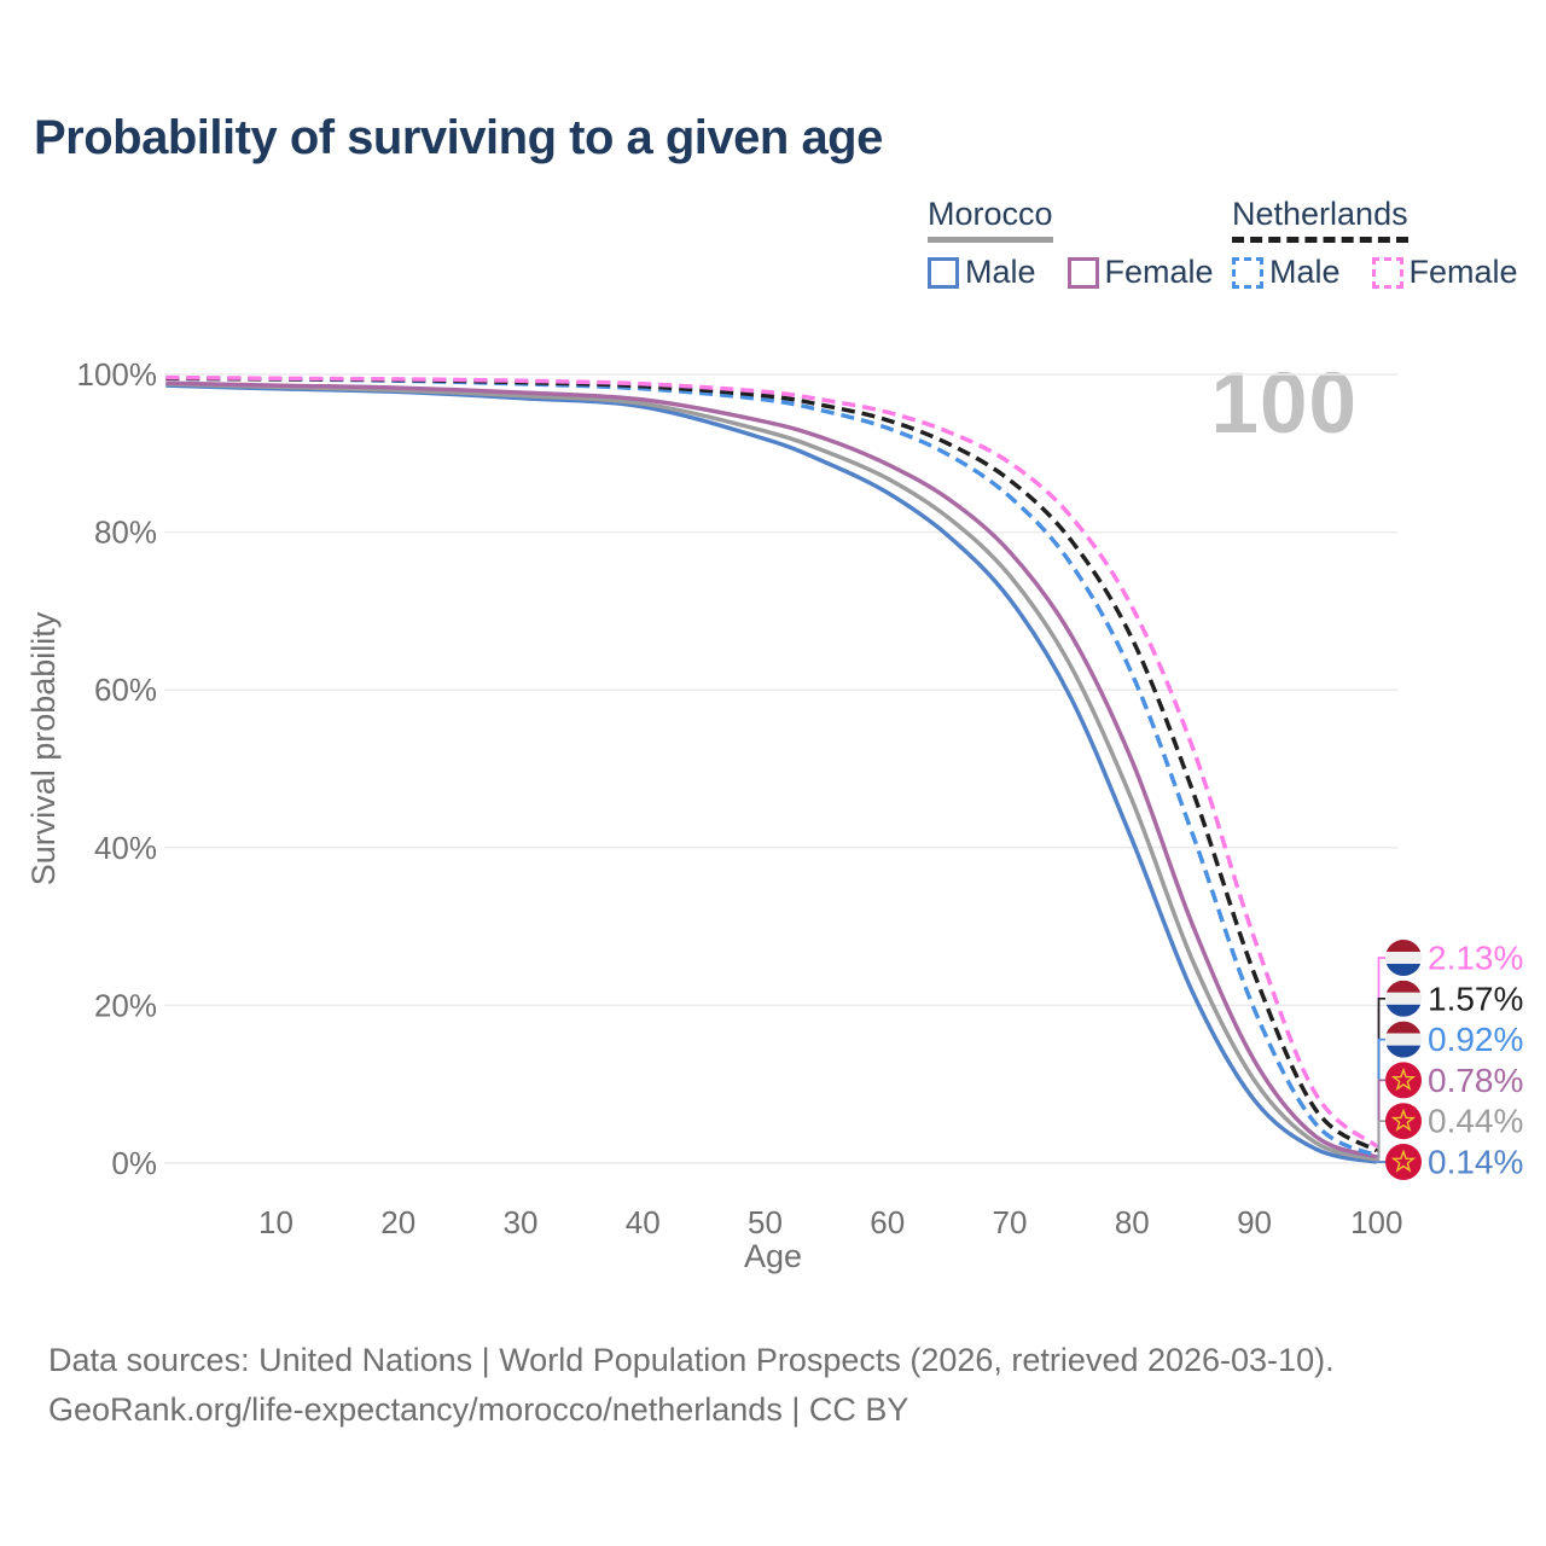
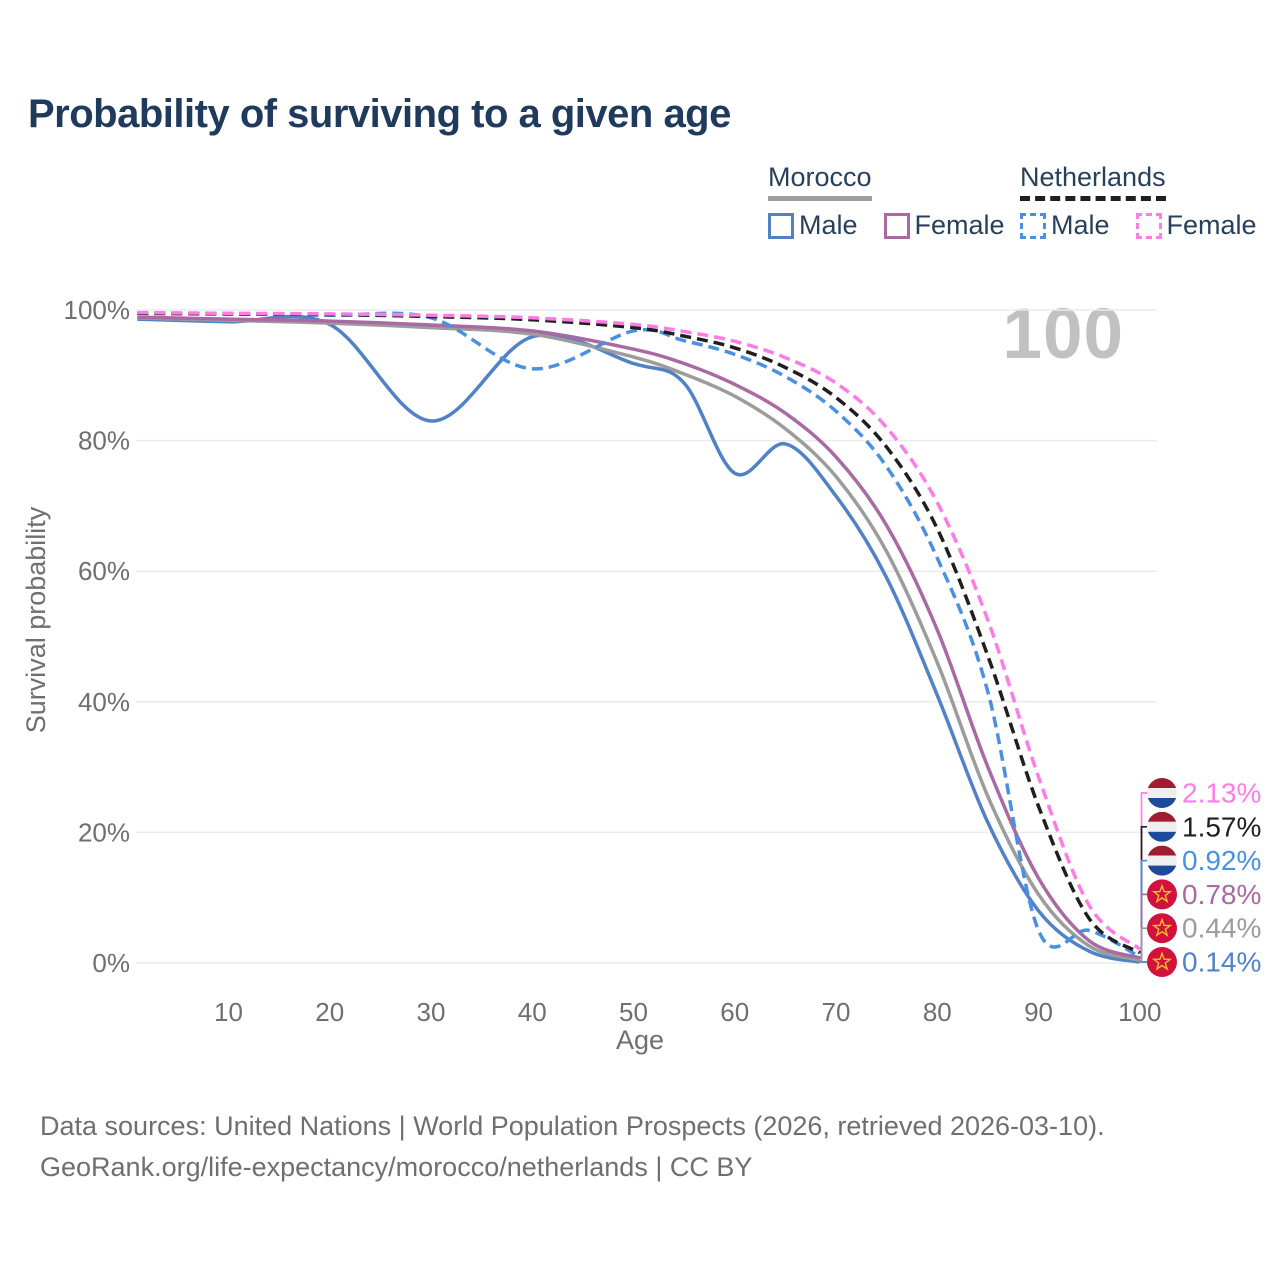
Morocco Male/30: 97% -> 83%
Netherlands Male/40: 98% -> 91%
Morocco Male/60: 85% -> 75%
Netherlands Male/90: 20% -> 5%
